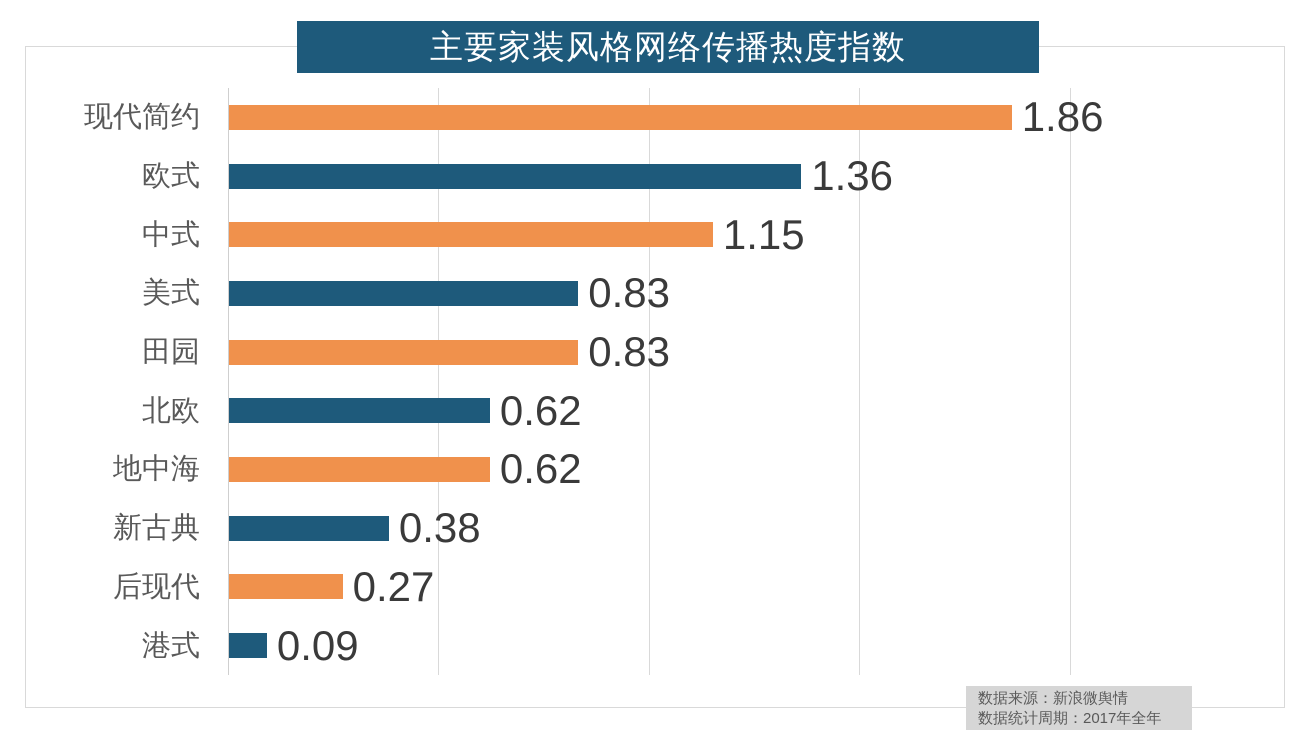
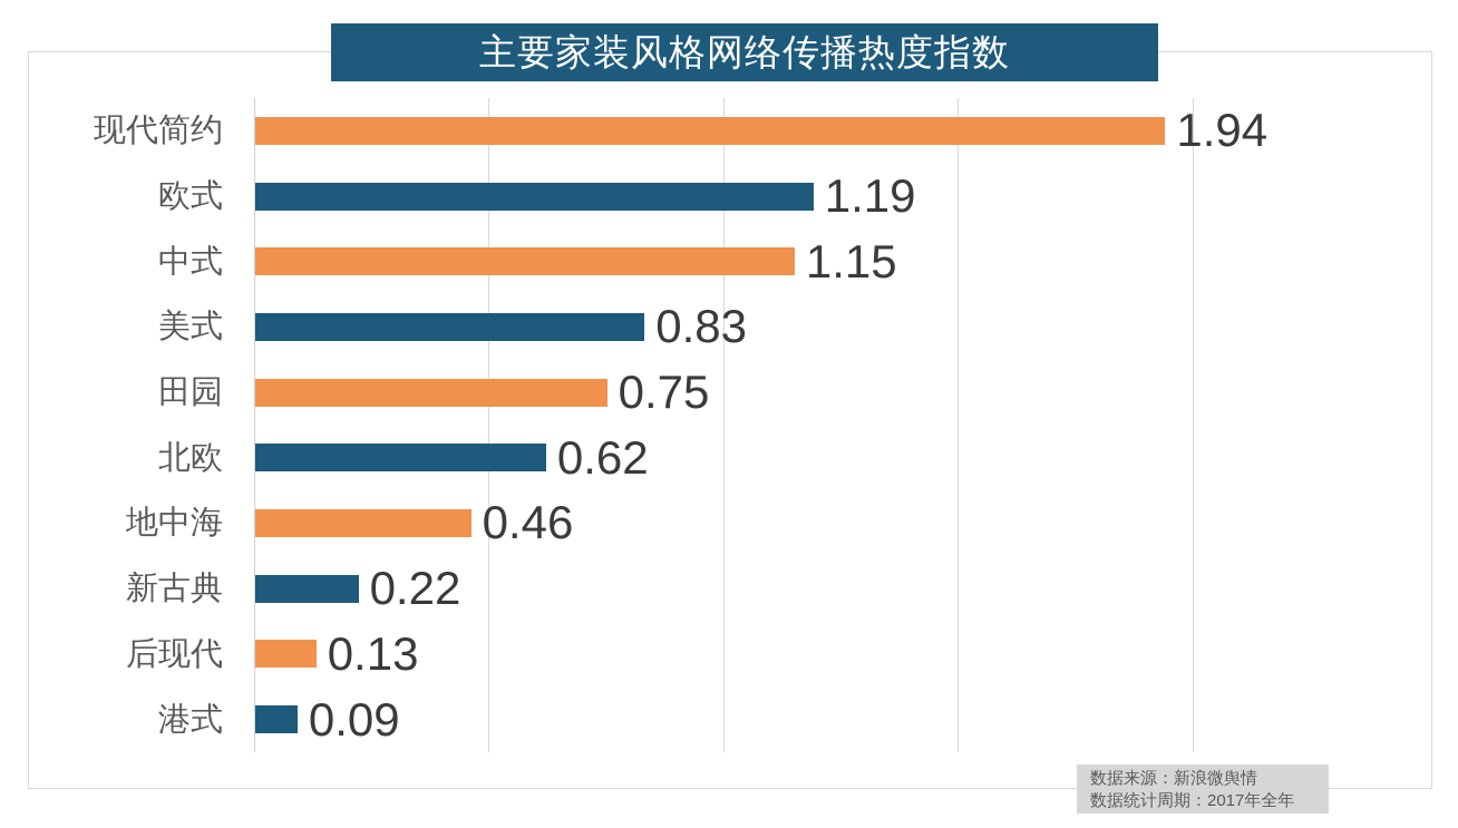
现代简约: 1.86 -> 1.94
欧式: 1.36 -> 1.19
田园: 0.83 -> 0.75
地中海: 0.62 -> 0.46
新古典: 0.38 -> 0.22
后现代: 0.27 -> 0.13
